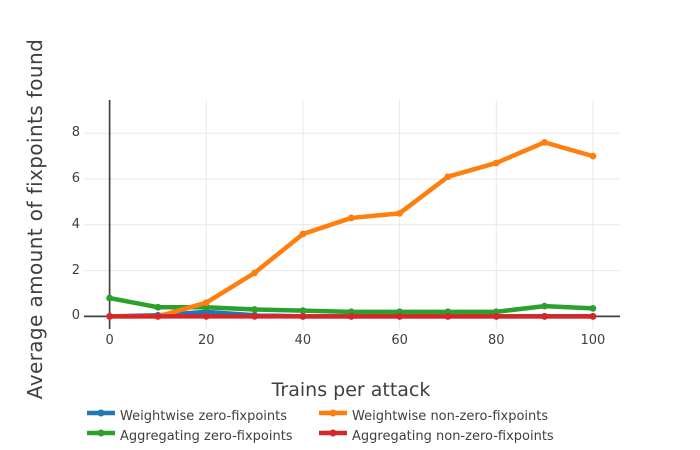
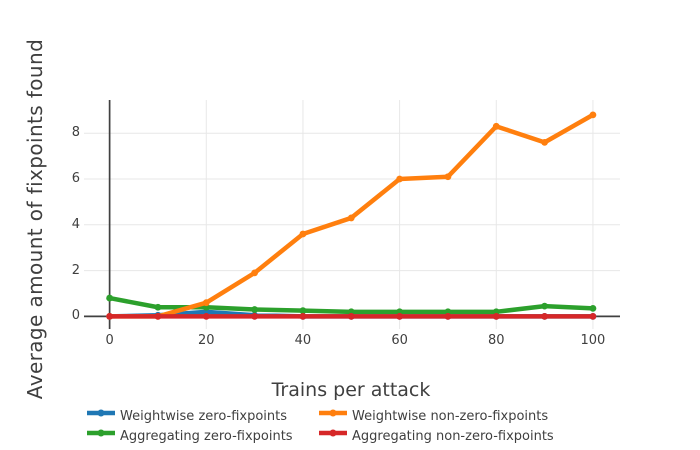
Weightwise non-zero-fixpoints/60: 4.5 -> 6.0
Weightwise non-zero-fixpoints/80: 6.7 -> 8.3
Weightwise non-zero-fixpoints/100: 7.0 -> 8.8
